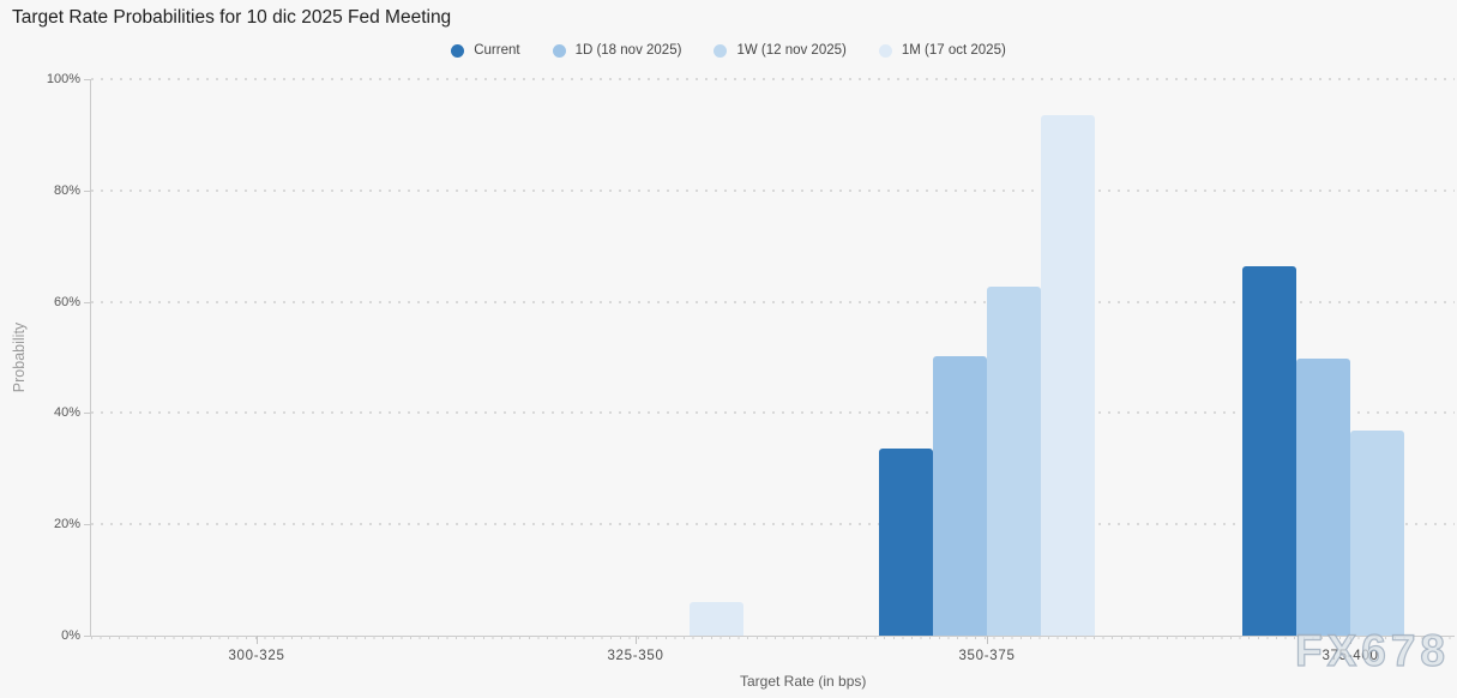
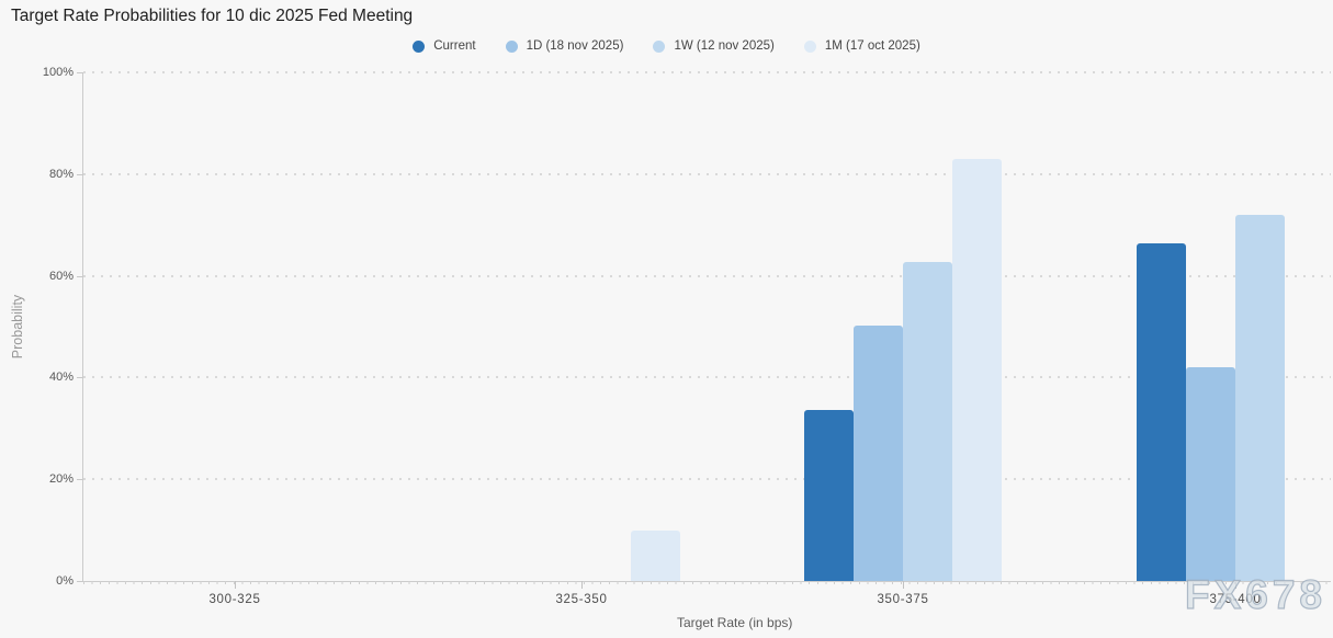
1M (17 oct 2025)/325-350: 6% -> 10%
1M (17 oct 2025)/350-375: 94% -> 83%
1D (18 nov 2025)/375-400: 50% -> 42%
1W (12 nov 2025)/375-400: 37% -> 72%
